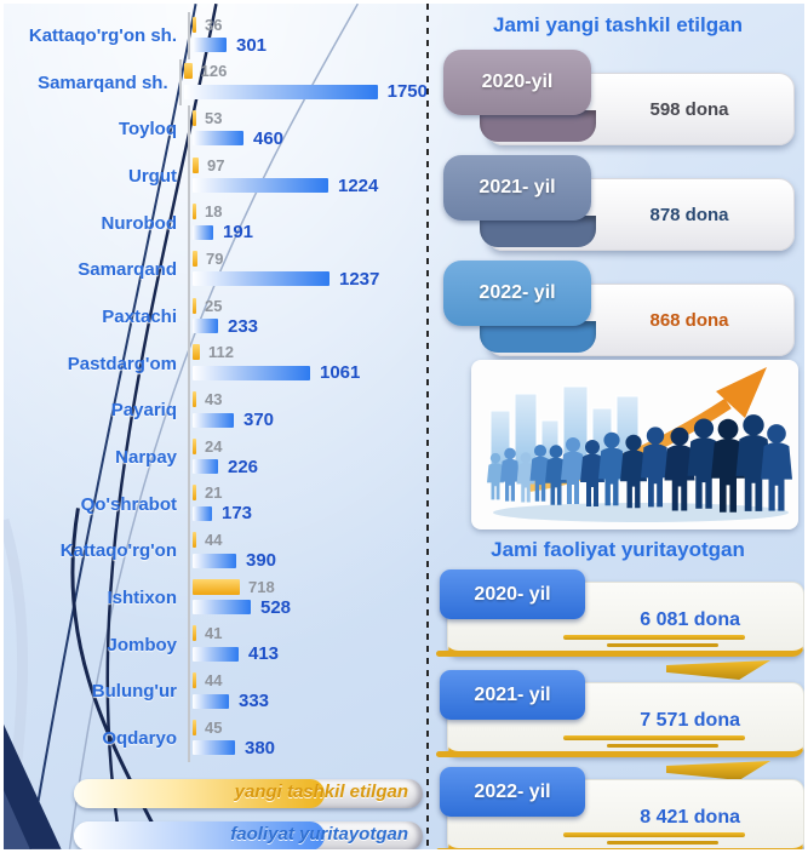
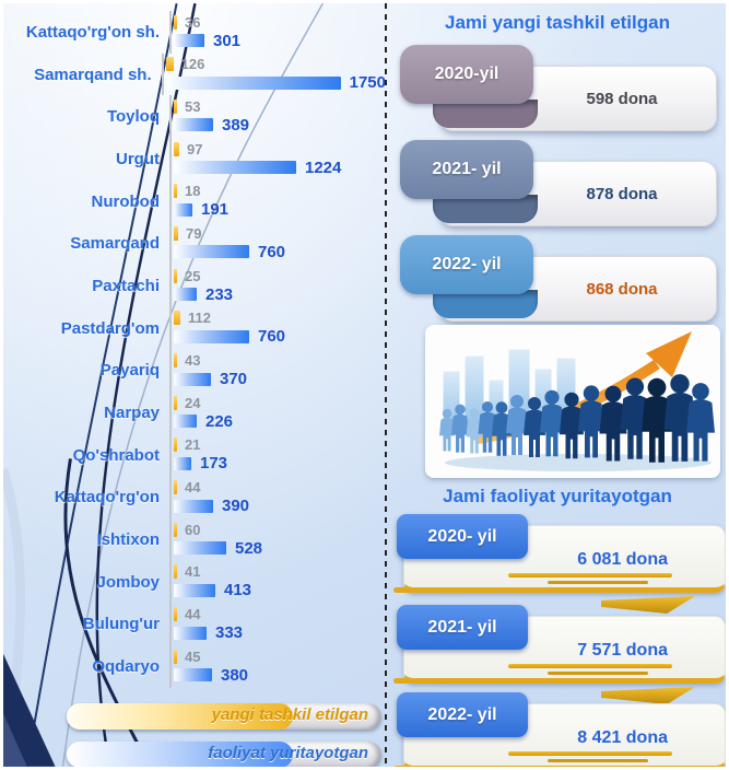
faoliyat yuritayotgan/Toyloq: 460 -> 389
faoliyat yuritayotgan/Samarqand: 1237 -> 760
faoliyat yuritayotgan/Pastdarg'om: 1061 -> 760
yangi tashkil etilgan/Ishtixon: 718 -> 60
